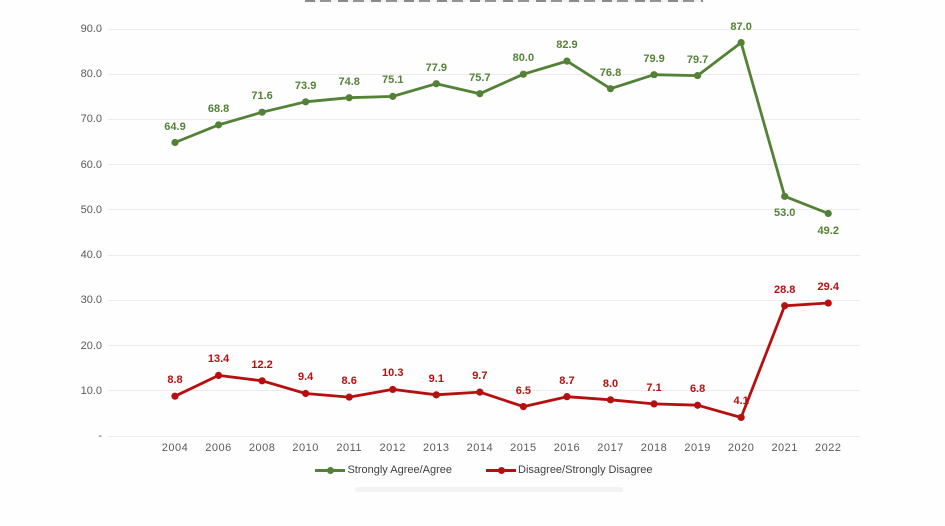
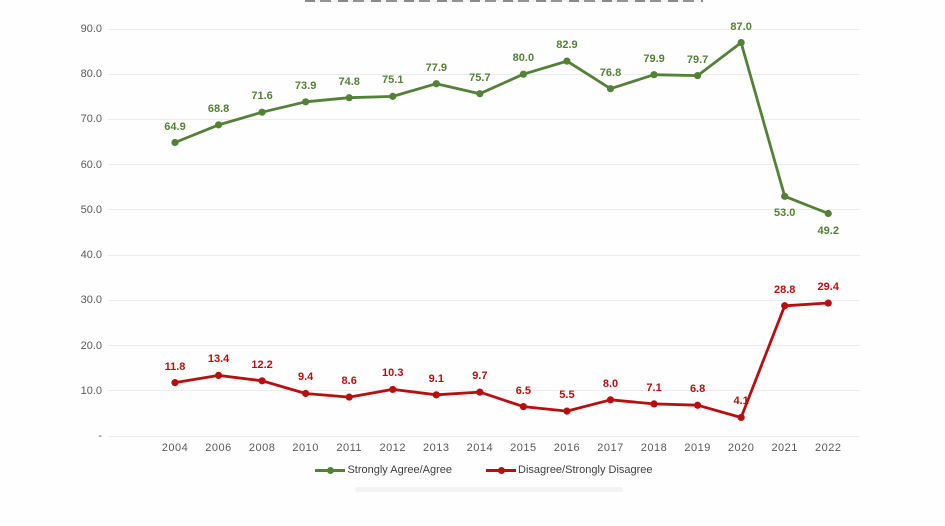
Disagree/Strongly Disagree/2004: 8.8 -> 11.8
Disagree/Strongly Disagree/2016: 8.7 -> 5.5
